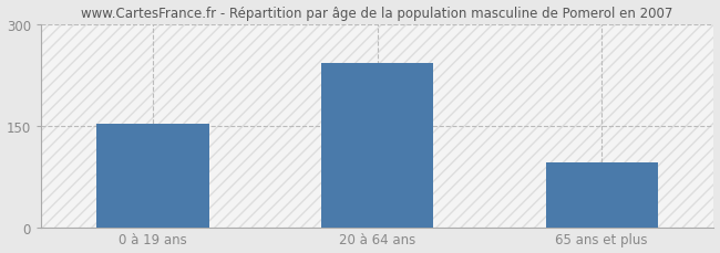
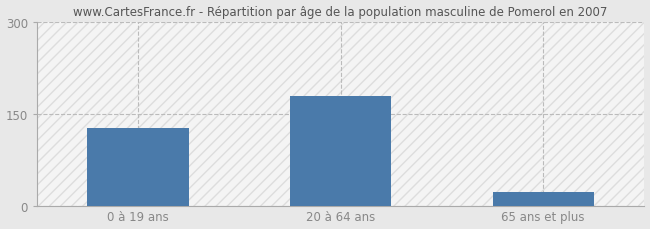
0 à 19 ans: 152 -> 127
20 à 64 ans: 242 -> 178
65 ans et plus: 96 -> 22
